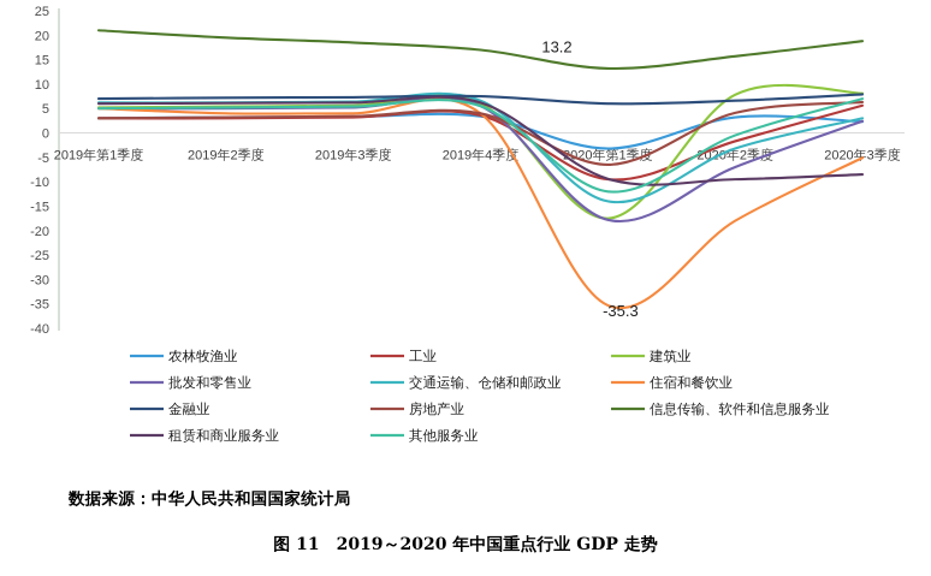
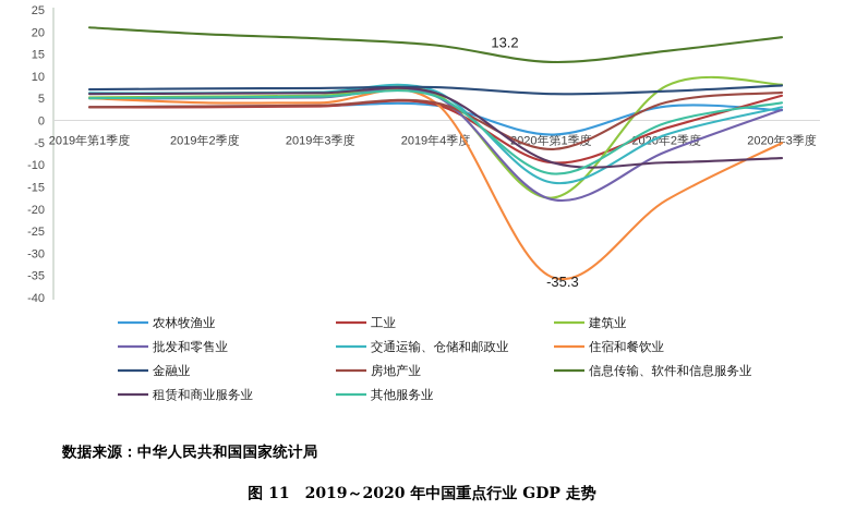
其他服务业/2020年3季度: 7 -> 4
